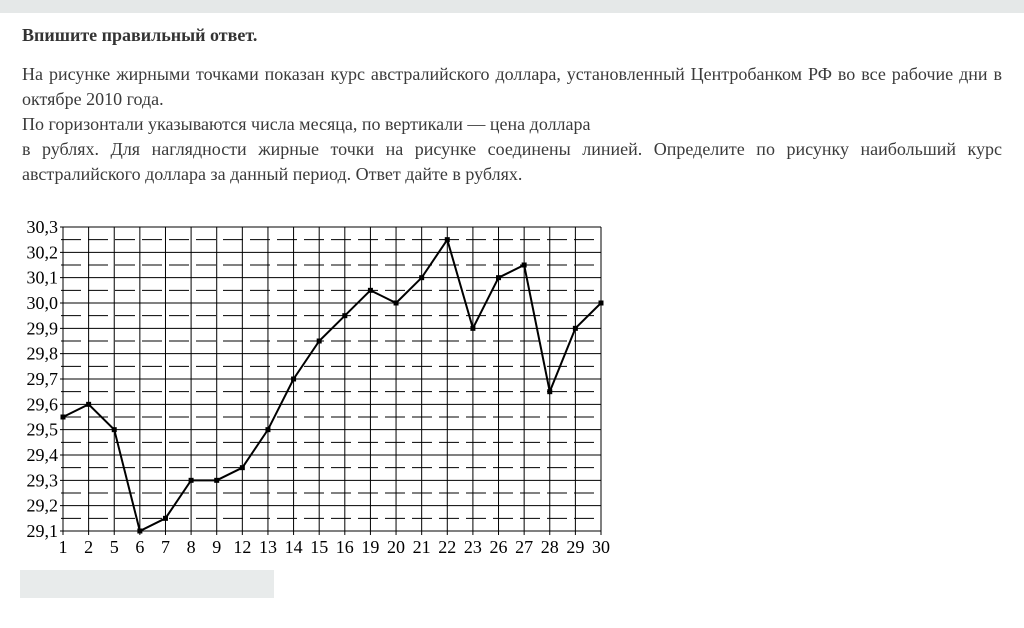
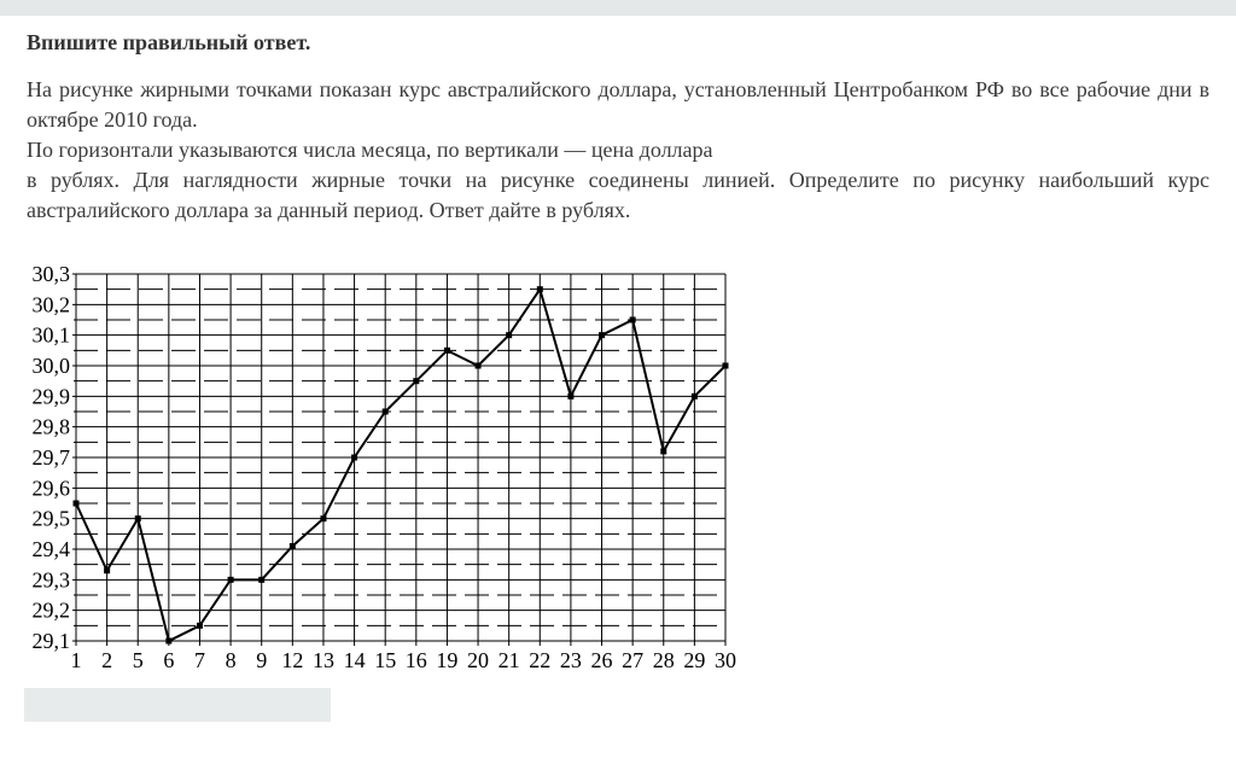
2: 29,60 -> 29,33
12: 29,35 -> 29,41
28: 29,65 -> 29,72
